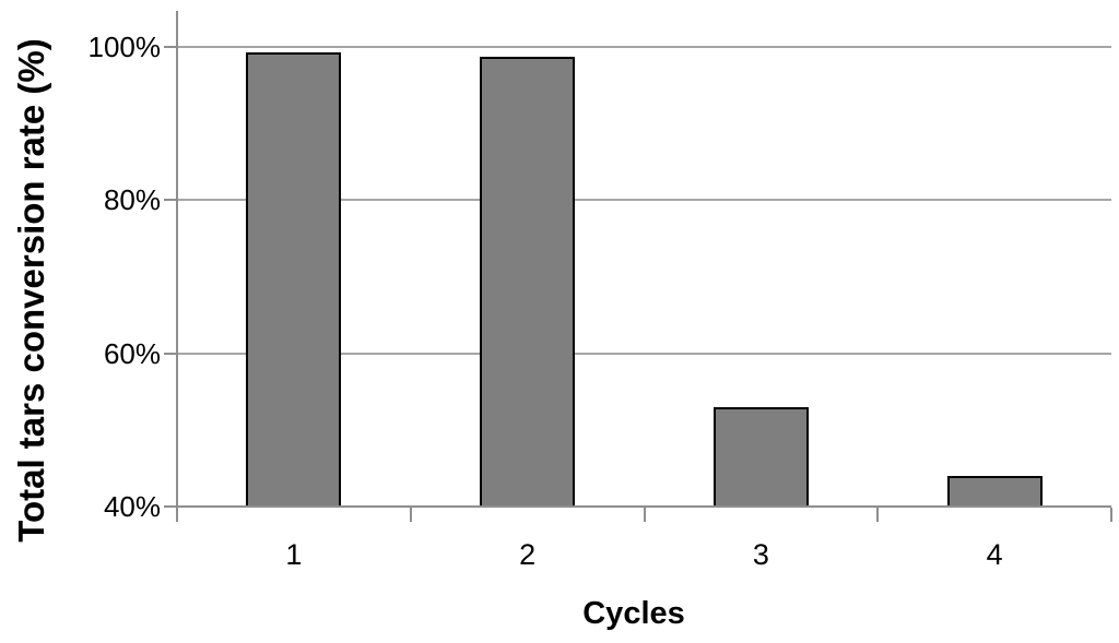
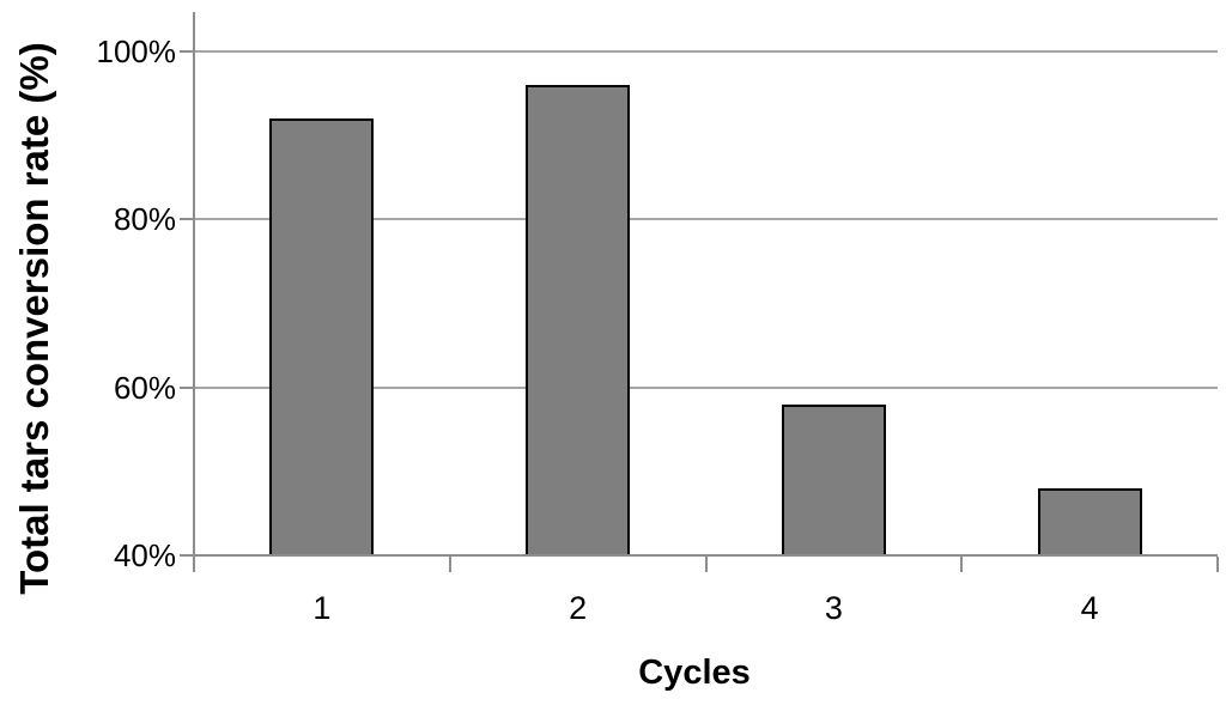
1: 99% -> 92%
2: 99% -> 96%
3: 53% -> 58%
4: 44% -> 48%
